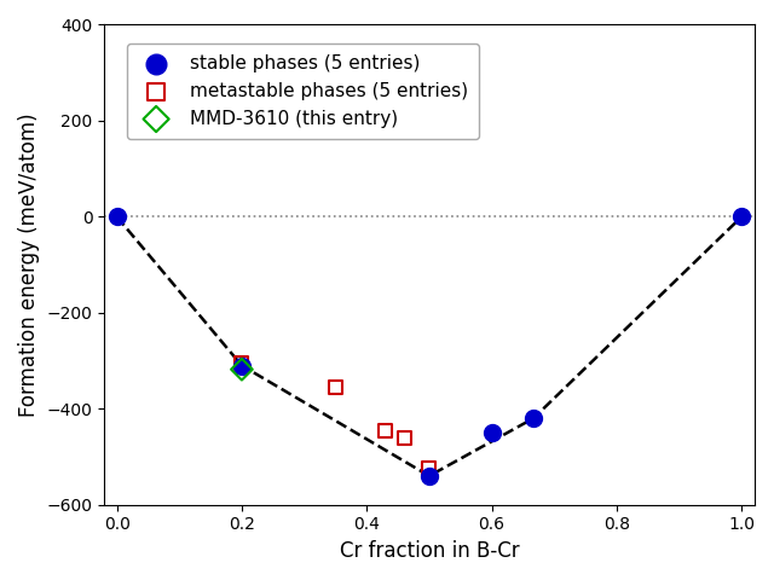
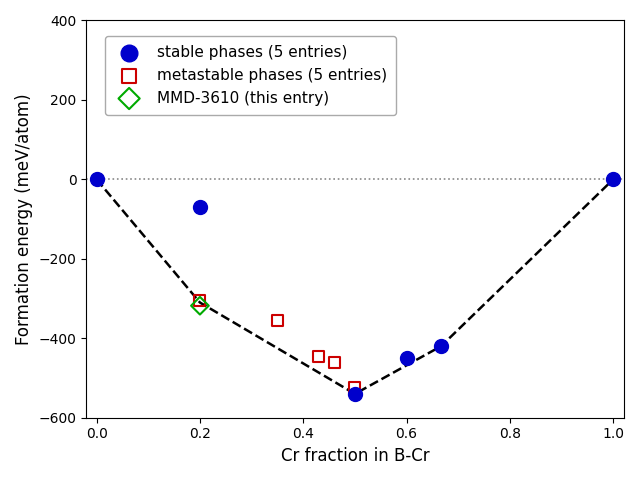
stable phases (5 entries)/0.2: -310 -> -70
